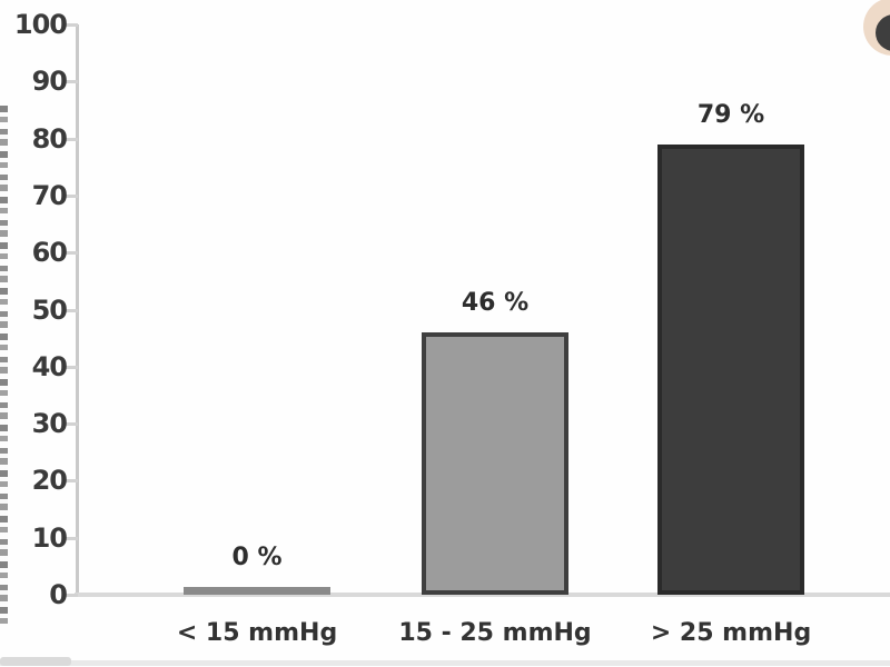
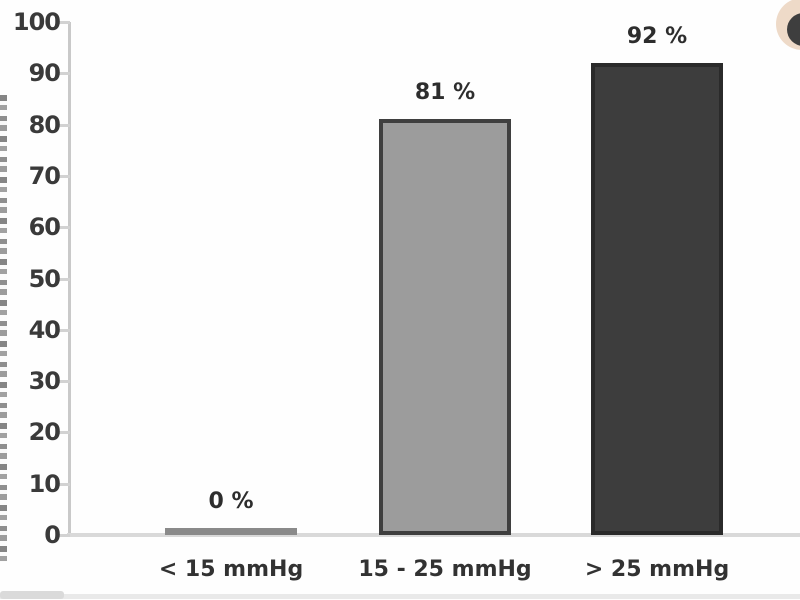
15 - 25 mmHg: 46 -> 81
> 25 mmHg: 79 -> 92
